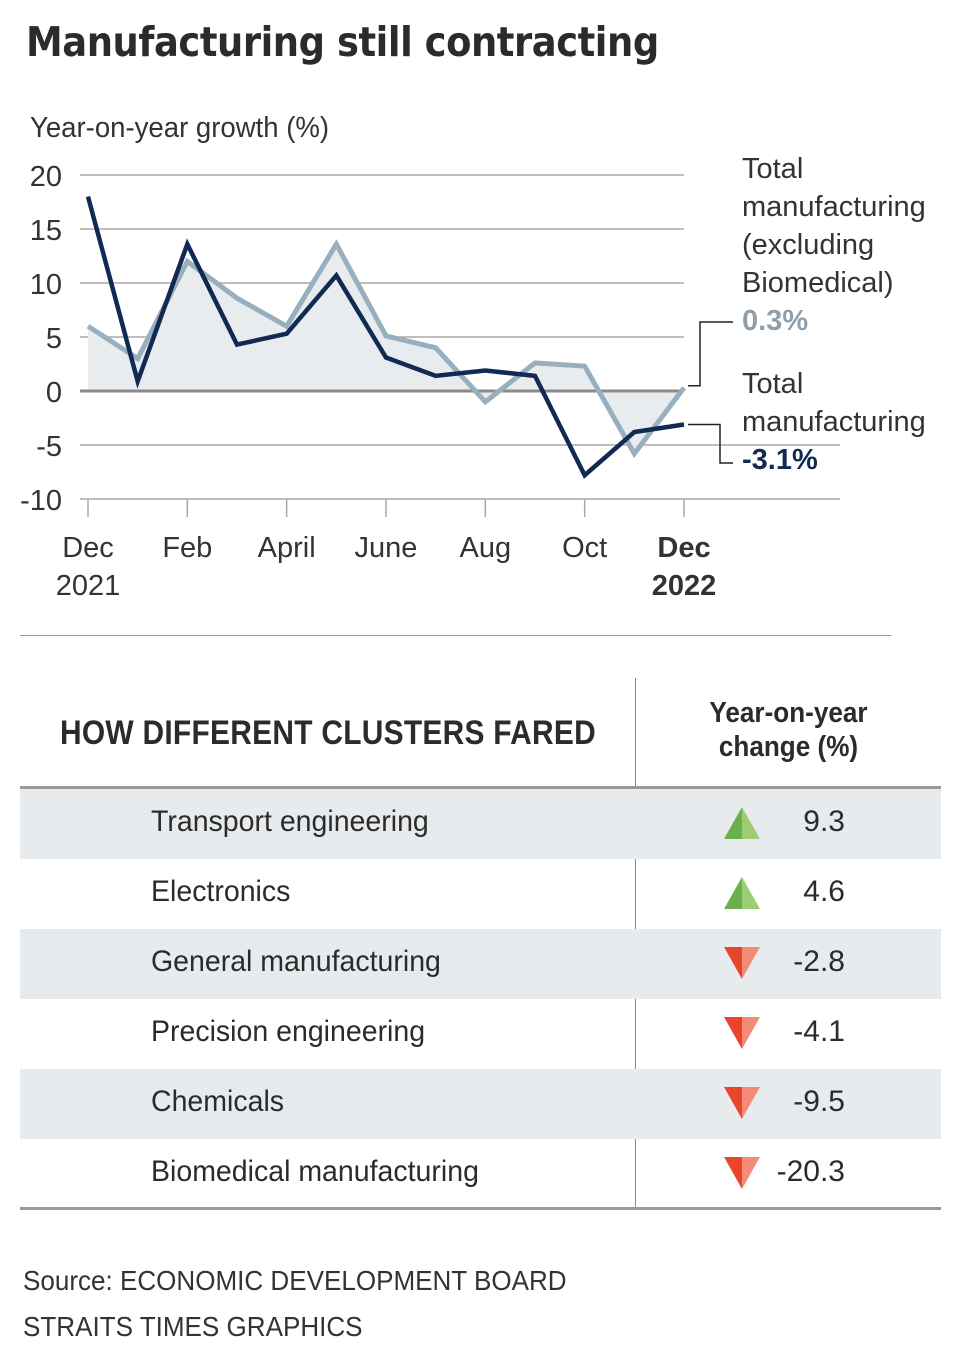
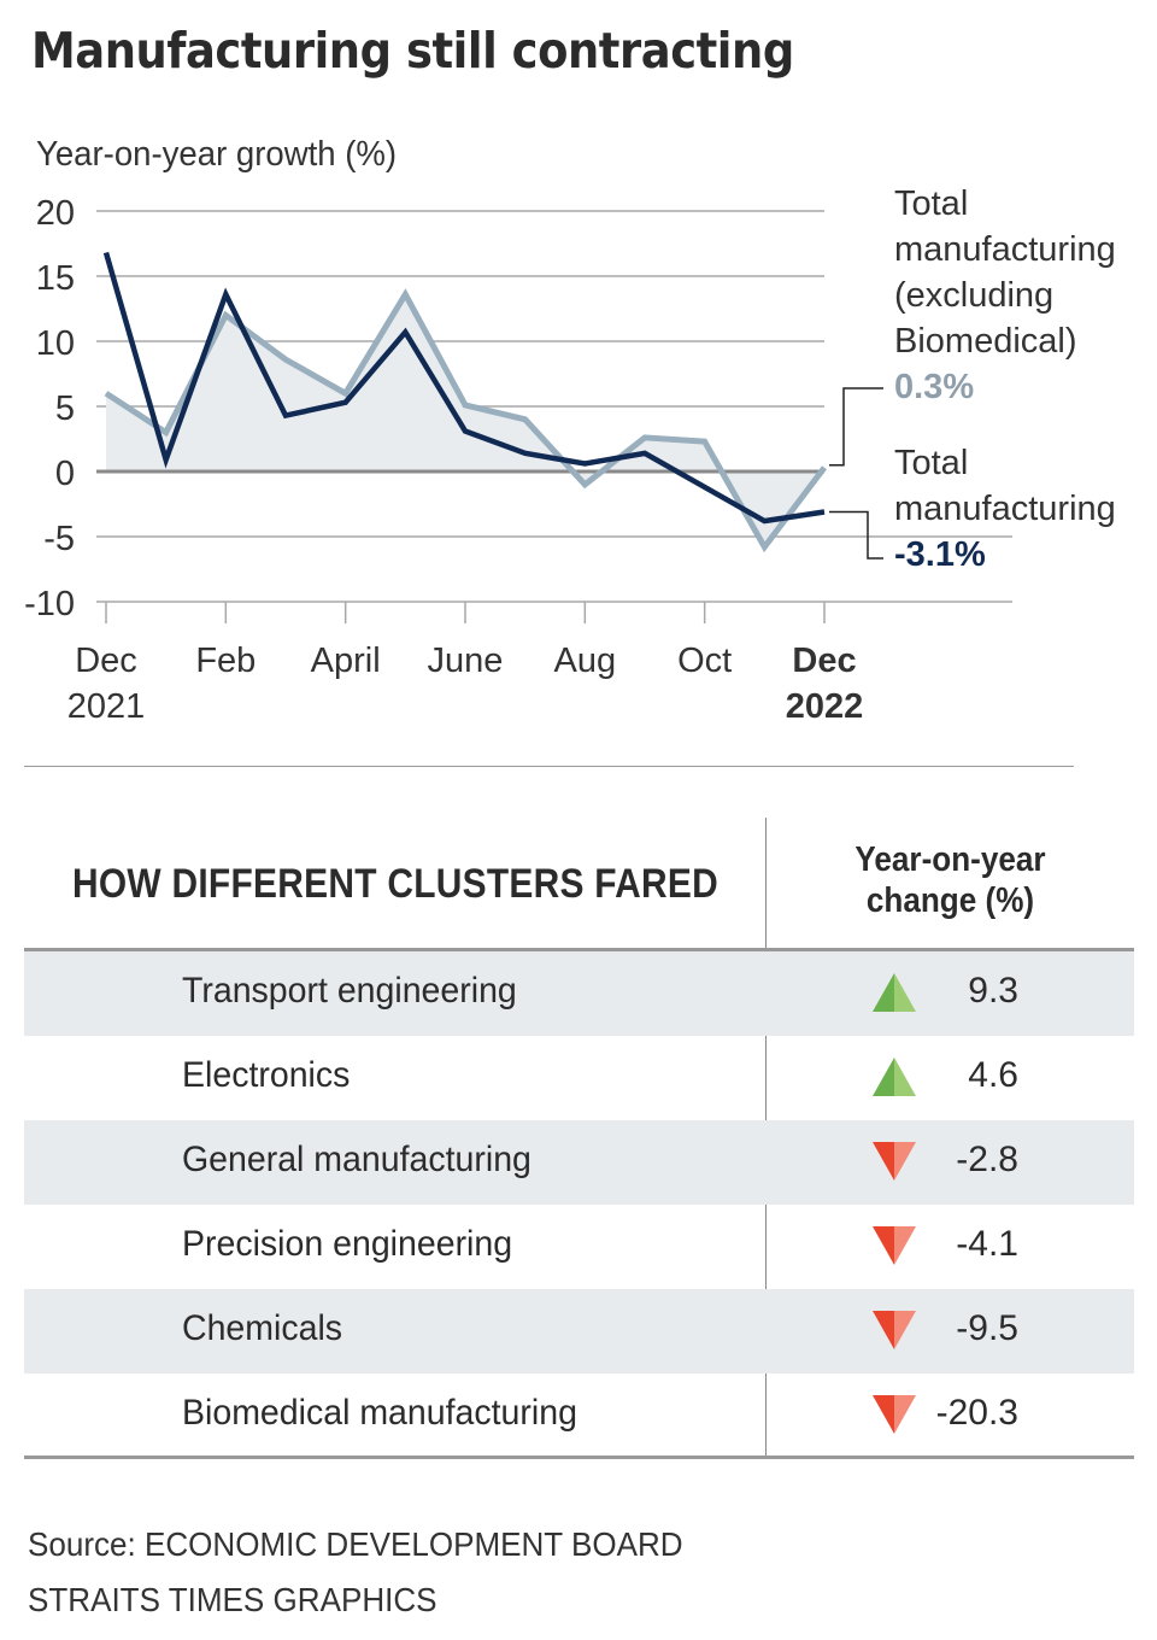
Total manufacturing/Dec 2021: 18.0 -> 16.8
Total manufacturing/Aug: 1.9 -> 0.6
Total manufacturing/Oct: -7.8 -> -1.2
